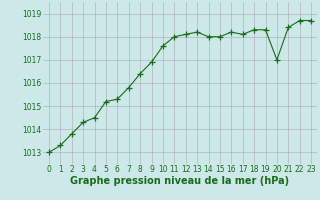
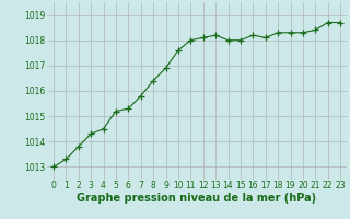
20: 1017.0 -> 1018.3
